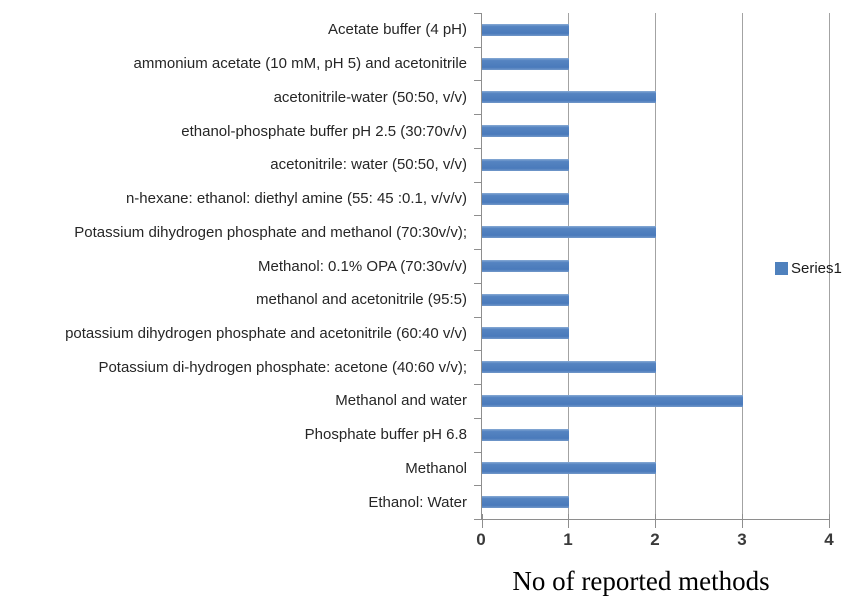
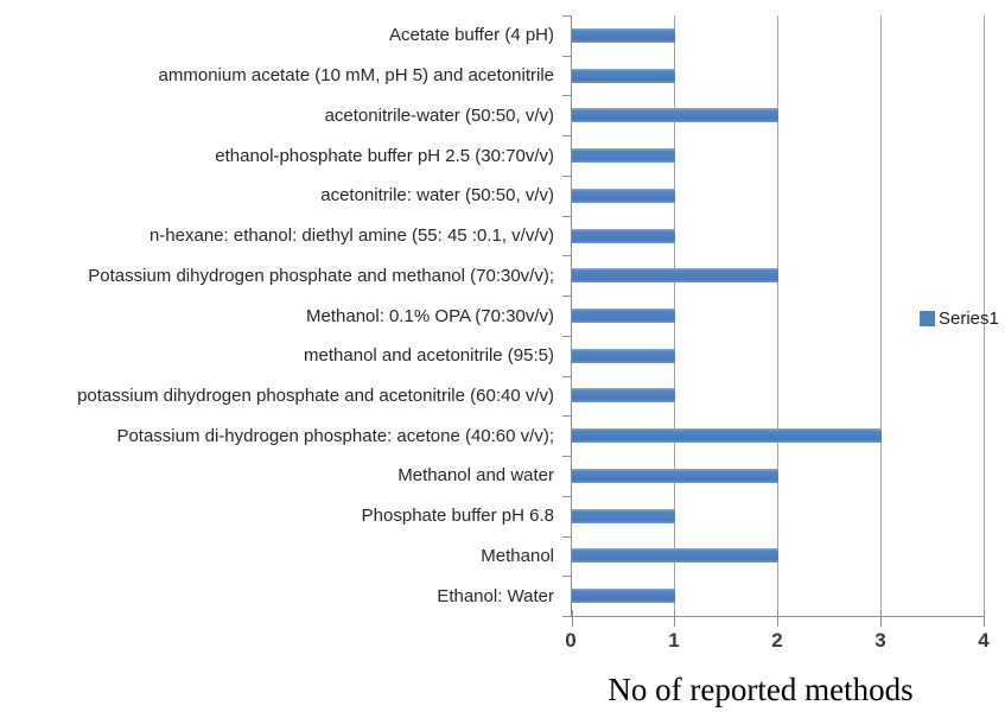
Potassium di-hydrogen phosphate: acetone (40:60 v/v);: 2 -> 3
Methanol and water: 3 -> 2
